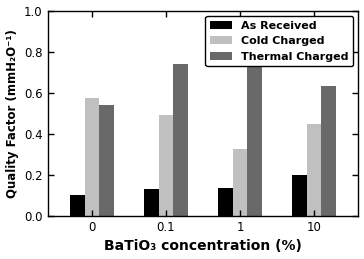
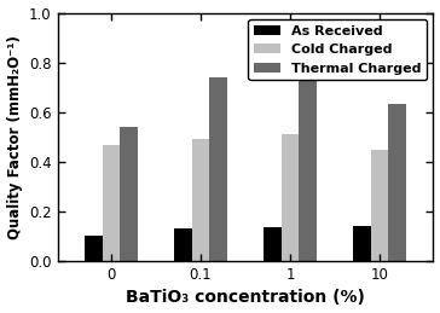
Cold Charged/0: 0.575 -> 0.465
Cold Charged/1: 0.325 -> 0.510
As Received/10: 0.200 -> 0.140
